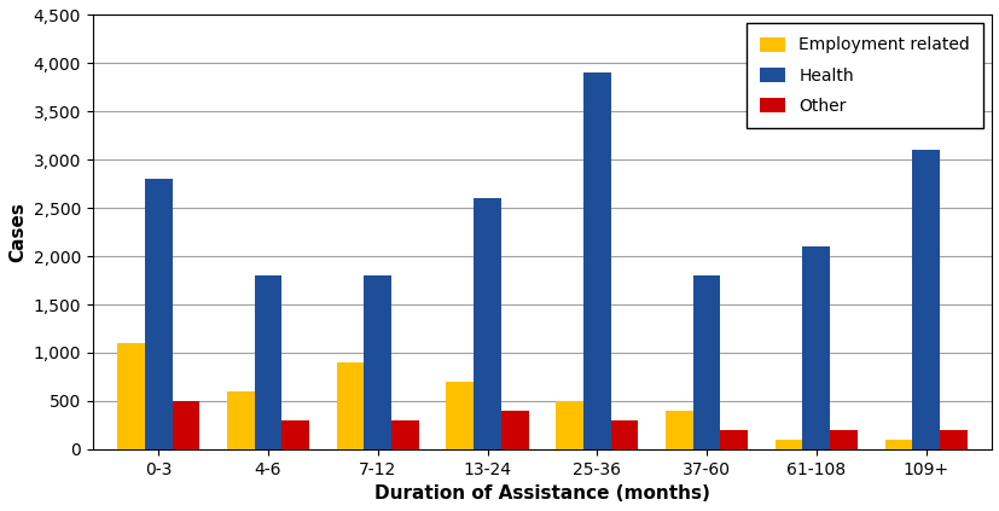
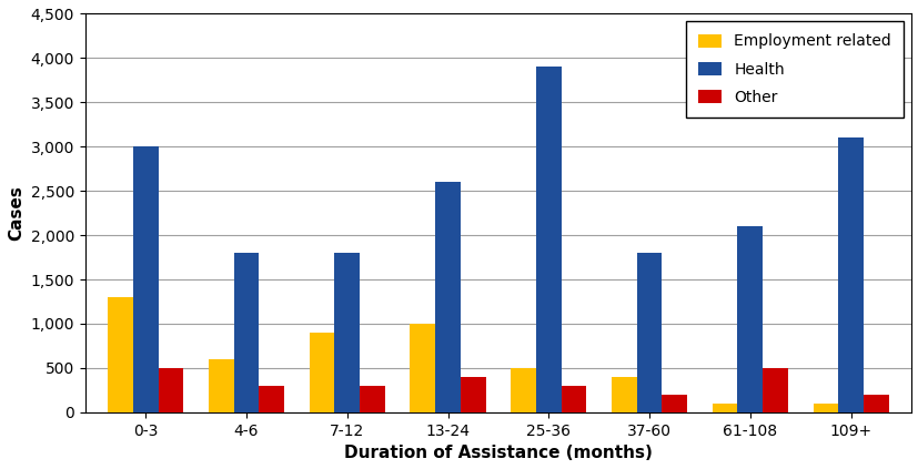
Employment related/0-3: 1,100 -> 1,300
Health/0-3: 2,800 -> 3,000
Employment related/13-24: 700 -> 1,000
Other/61-108: 200 -> 500
